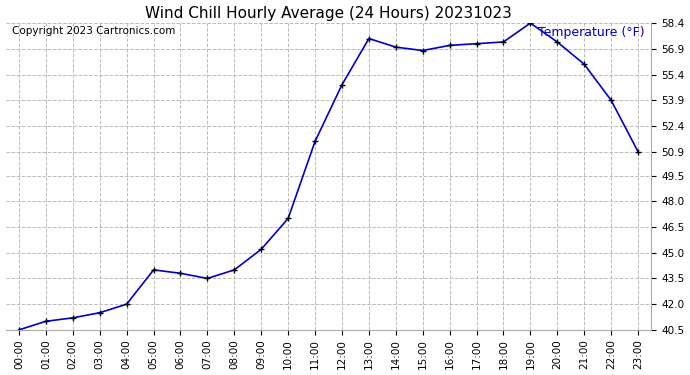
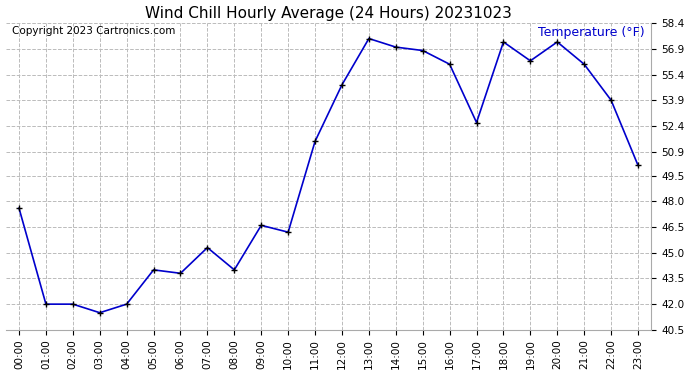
00:00: 40.5 -> 47.6
01:00: 41.0 -> 42.0
02:00: 41.2 -> 42.0
07:00: 43.5 -> 45.3
09:00: 45.2 -> 46.6
10:00: 47.0 -> 46.2
16:00: 57.1 -> 56.0
17:00: 57.2 -> 52.6
19:00: 58.4 -> 56.2
23:00: 50.9 -> 50.1
